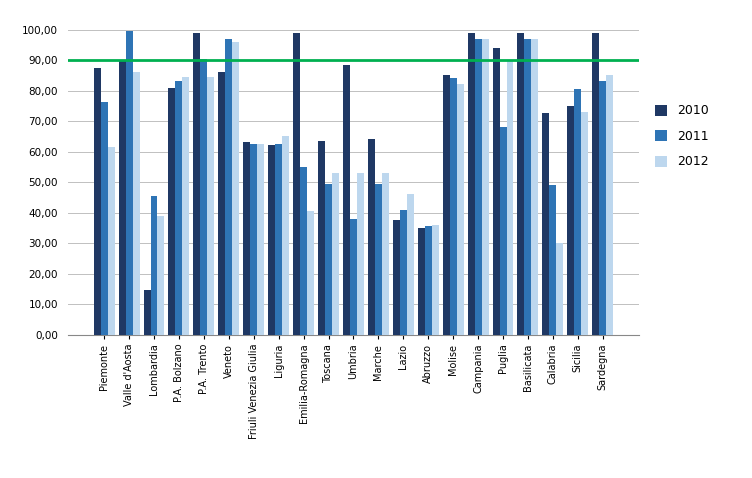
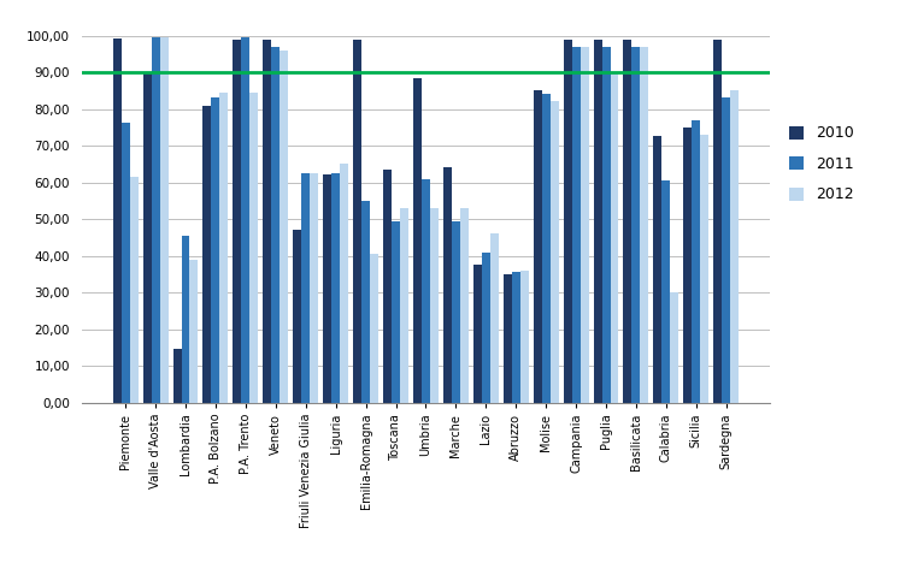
2010/Piemonte: 87,5 -> 99,1
2012/Valle d'Aosta: 86,0 -> 99,5
2011/P.A. Trento: 90,5 -> 99,5
2010/Veneto: 86,0 -> 99,0
2010/Friuli Venezia Giulia: 63,0 -> 47,0
2011/Umbria: 38,0 -> 61,0
2010/Puglia: 94,0 -> 99,0
2011/Puglia: 68,0 -> 97,0
2011/Calabria: 49,0 -> 60,5
2011/Sicilia: 80,5 -> 77,0
